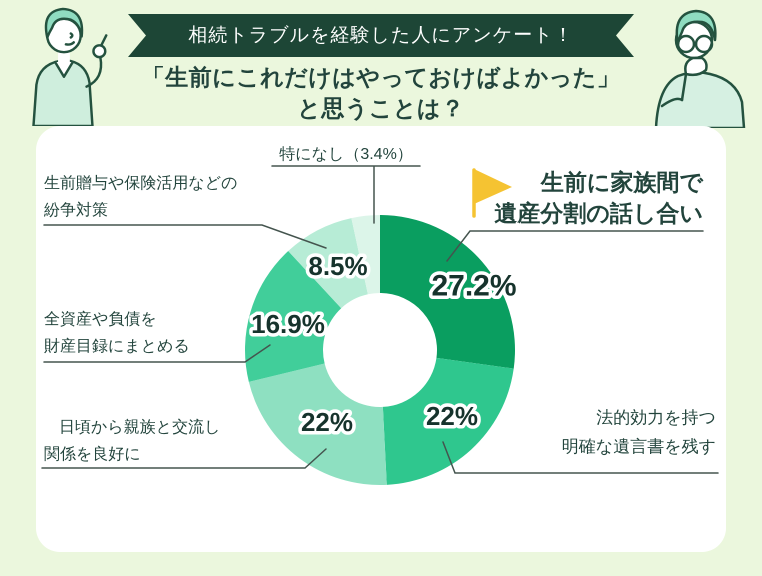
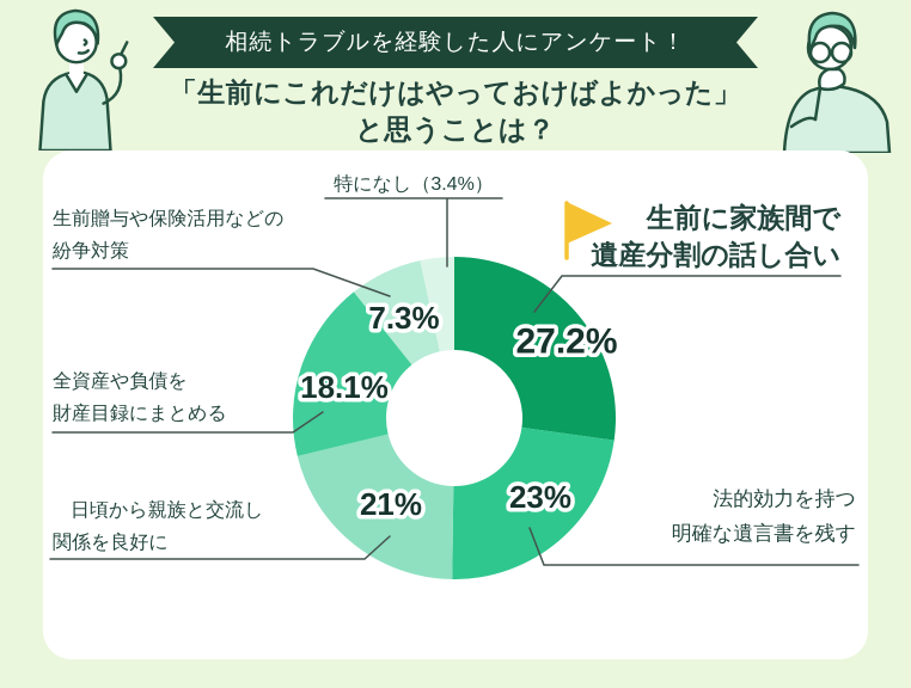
法的効力を持つ明確な遺言書を残す: 22% -> 23%
日頃から親族と交流し関係を良好に: 22% -> 21%
全資産や負債を財産目録にまとめる: 16.9% -> 18.1%
生前贈与や保険活用などの紛争対策: 8.5% -> 7.3%
